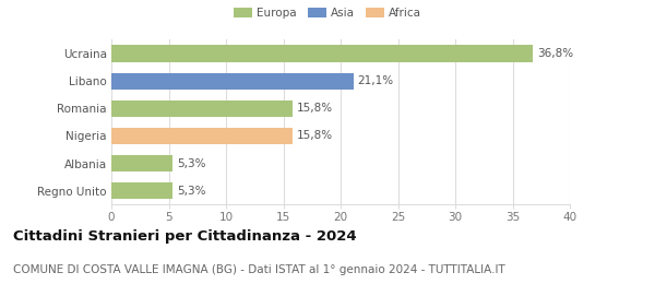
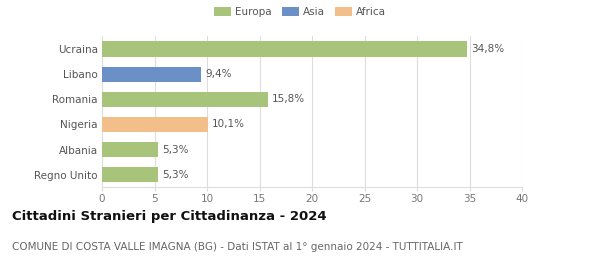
Ucraina: 36,8% -> 34,8%
Libano: 21,1% -> 9,4%
Nigeria: 15,8% -> 10,1%
